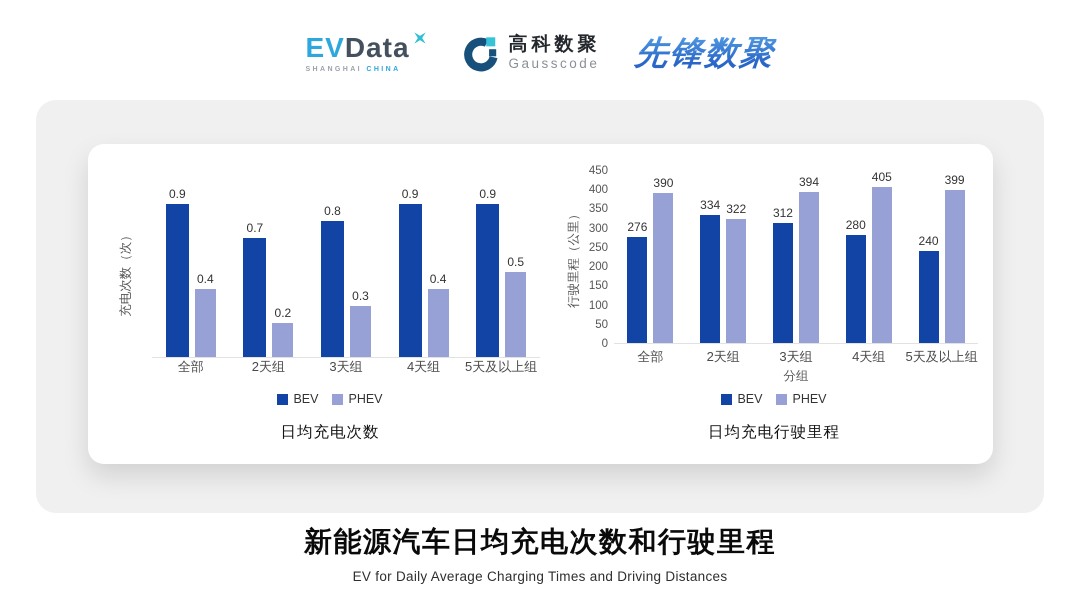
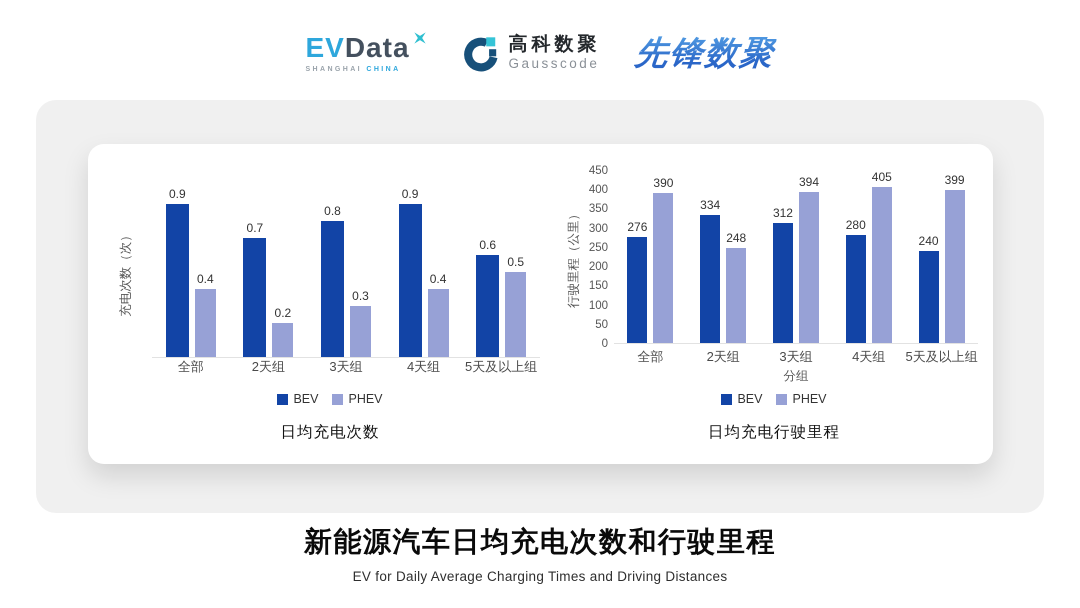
日均充电次数/BEV/5天及以上组: 0.9 -> 0.6
日均充电行驶里程/PHEV/2天组: 322 -> 248
